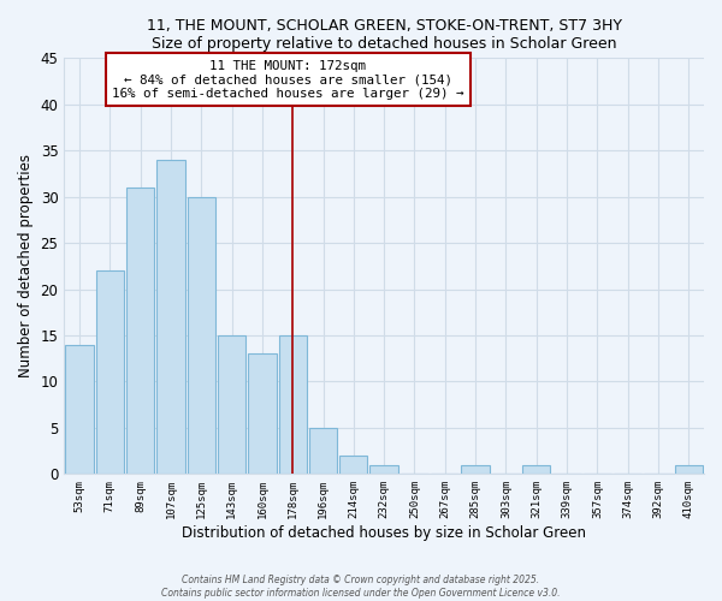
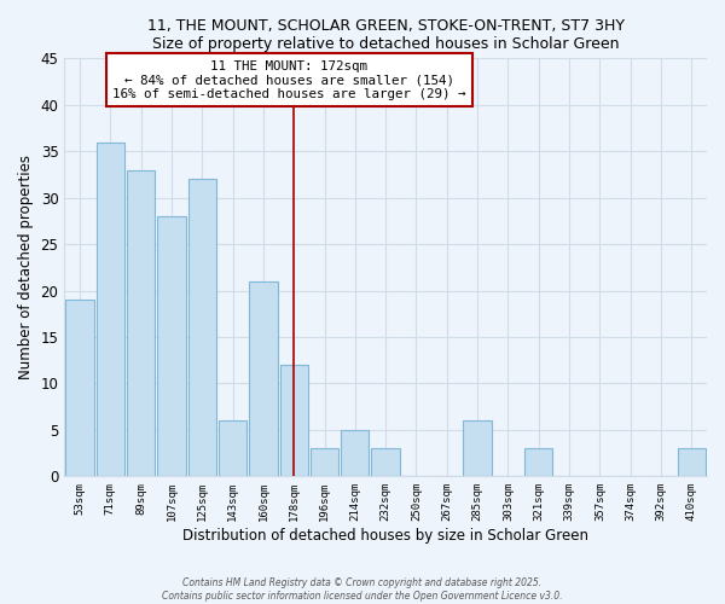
53sqm: 14 -> 19
71sqm: 22 -> 36
89sqm: 31 -> 33
107sqm: 34 -> 28
125sqm: 30 -> 32
143sqm: 15 -> 6
160sqm: 13 -> 21
178sqm: 15 -> 12
196sqm: 5 -> 3
214sqm: 2 -> 5
232sqm: 1 -> 3
285sqm: 1 -> 6
321sqm: 1 -> 3
410sqm: 1 -> 3
